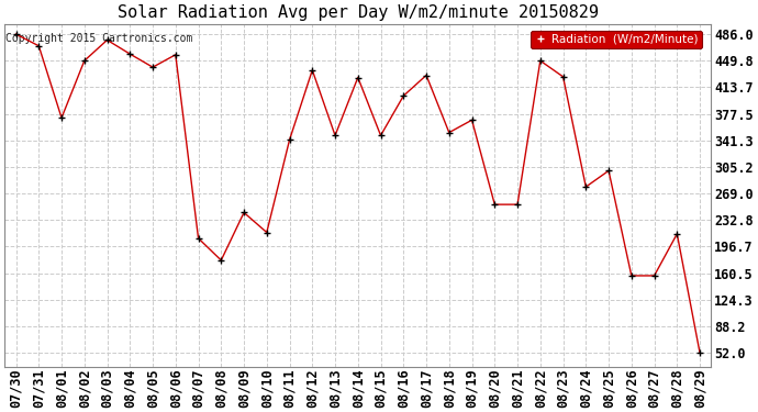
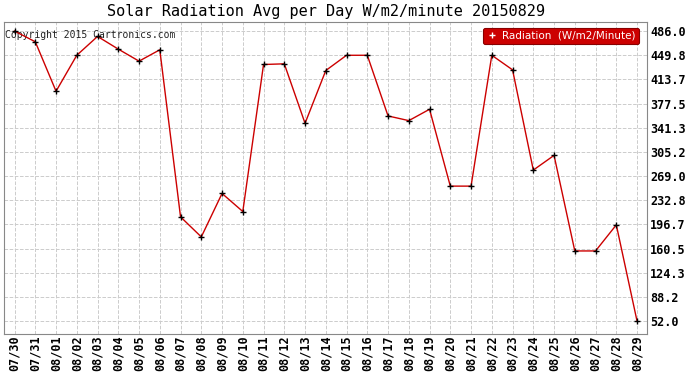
08/01: 372 -> 396
08/11: 342 -> 436
08/15: 348 -> 450
08/16: 402 -> 450
08/17: 430 -> 359
08/28: 214 -> 196
